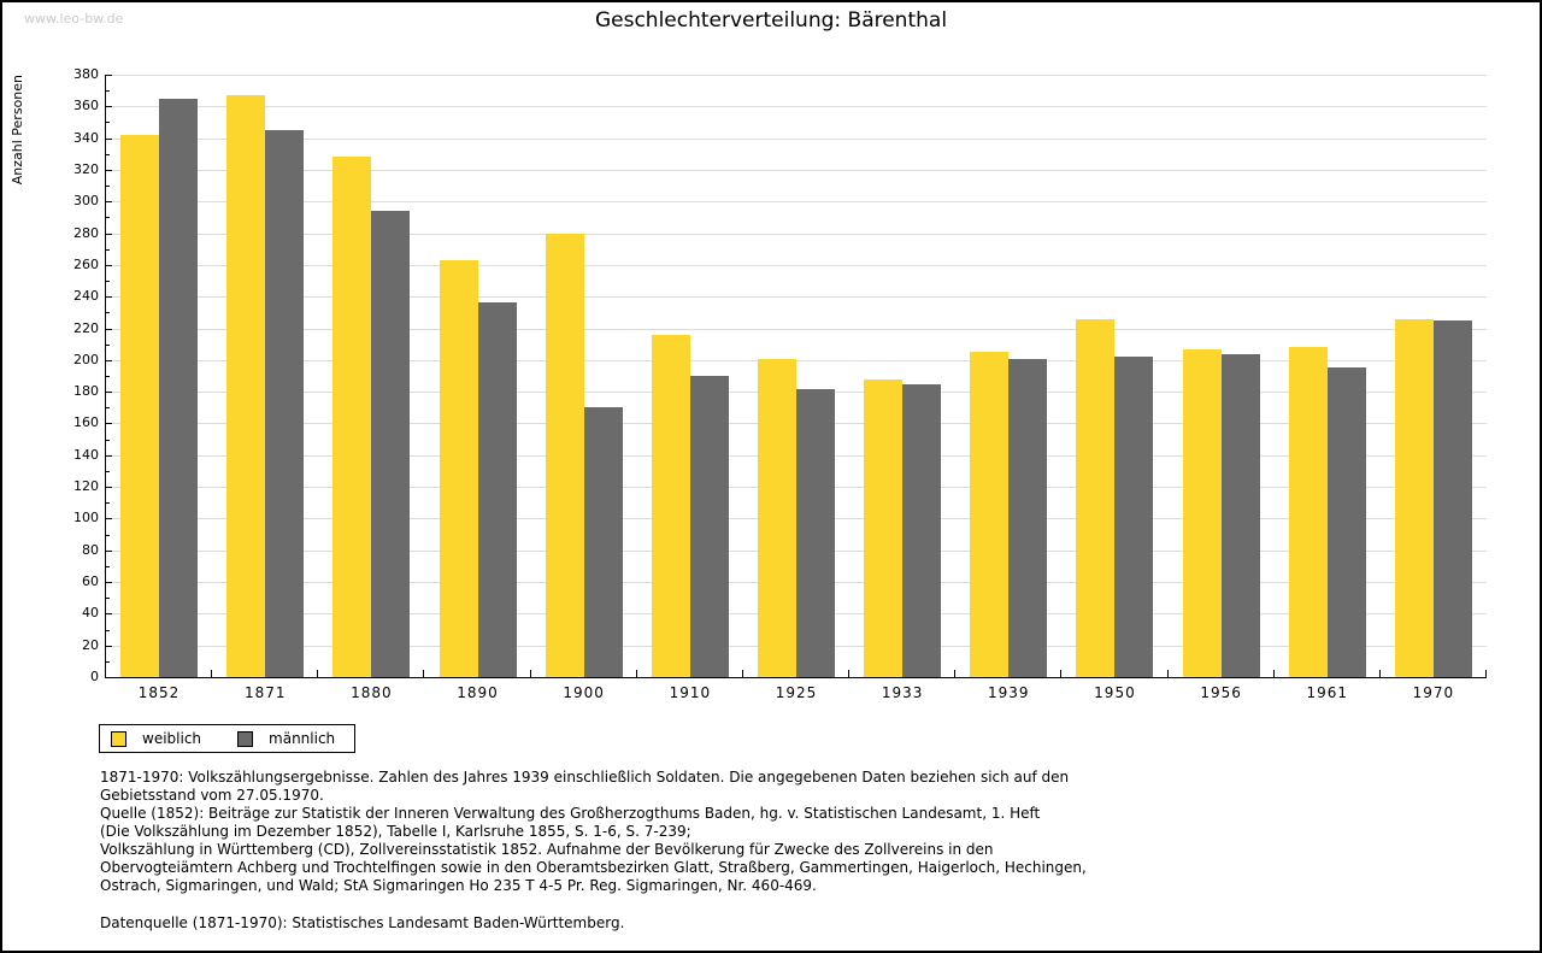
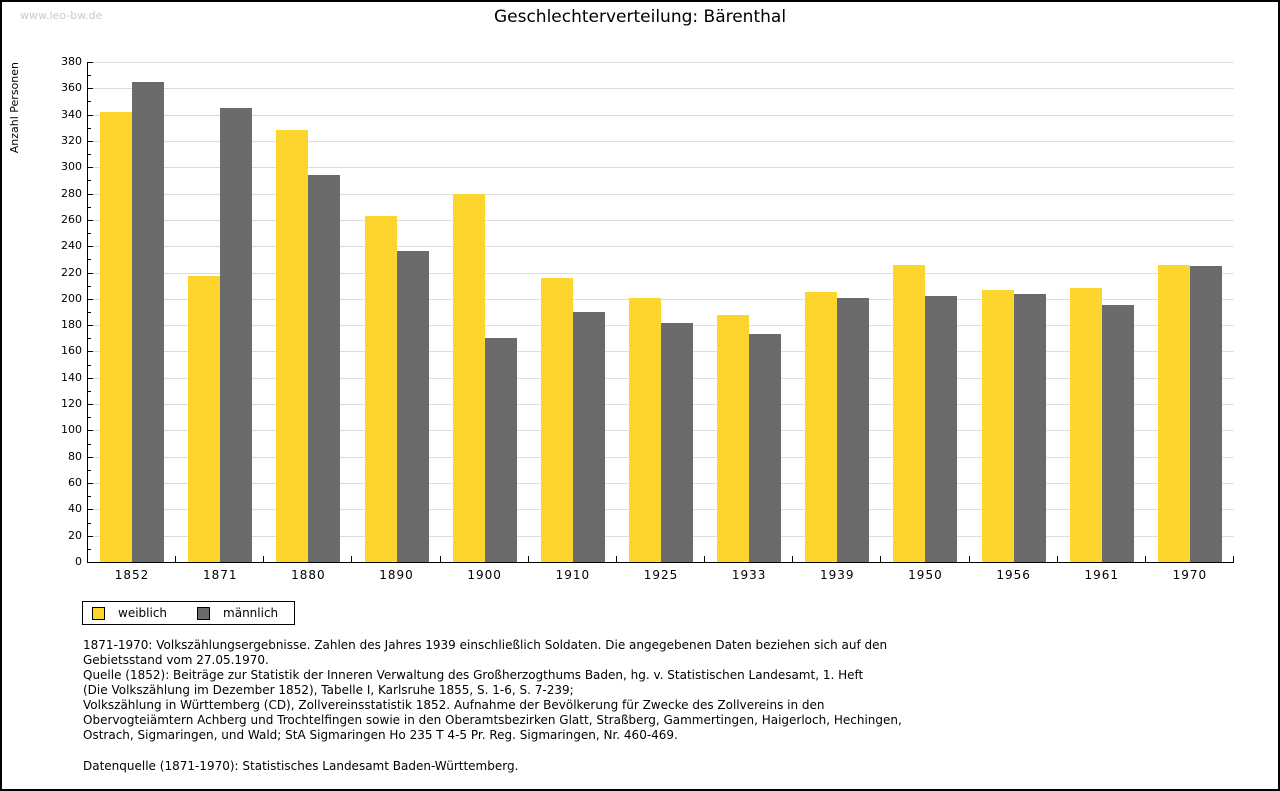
weiblich/1871: 367 -> 217
männlich/1933: 185 -> 173
